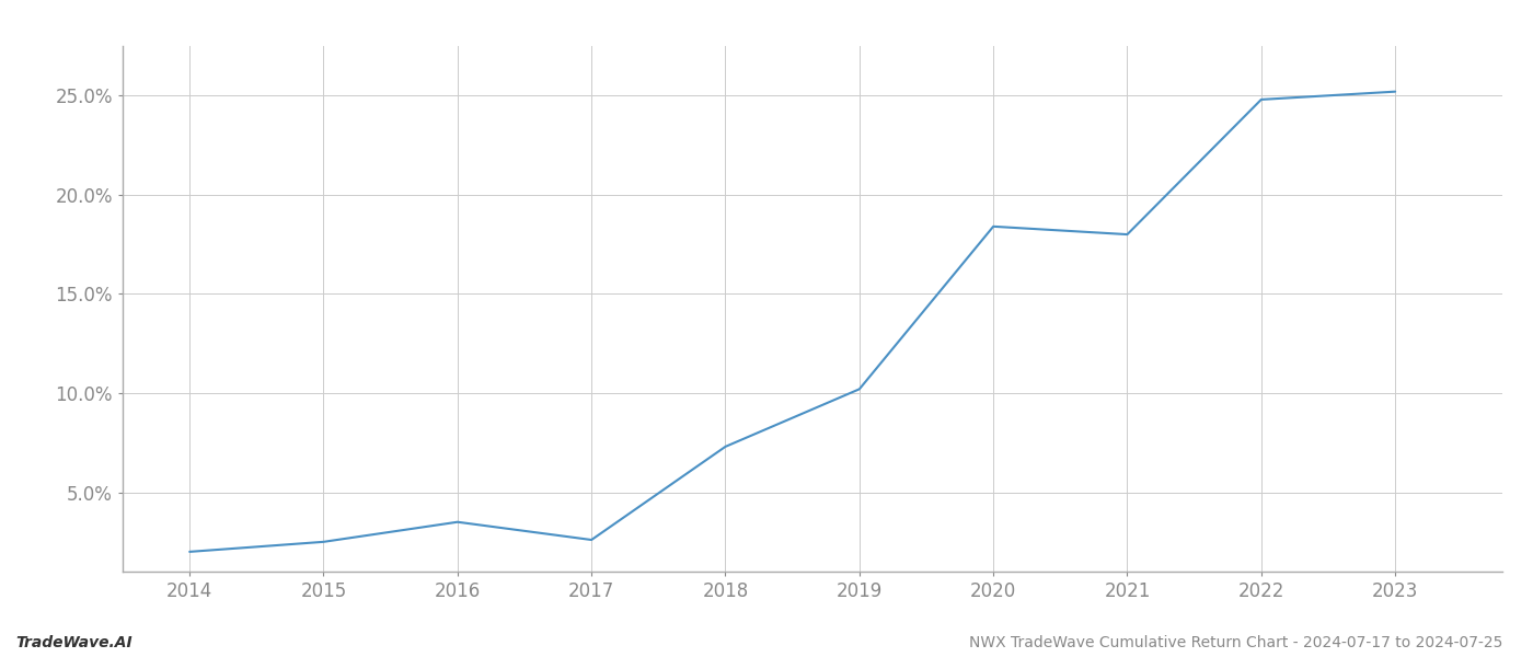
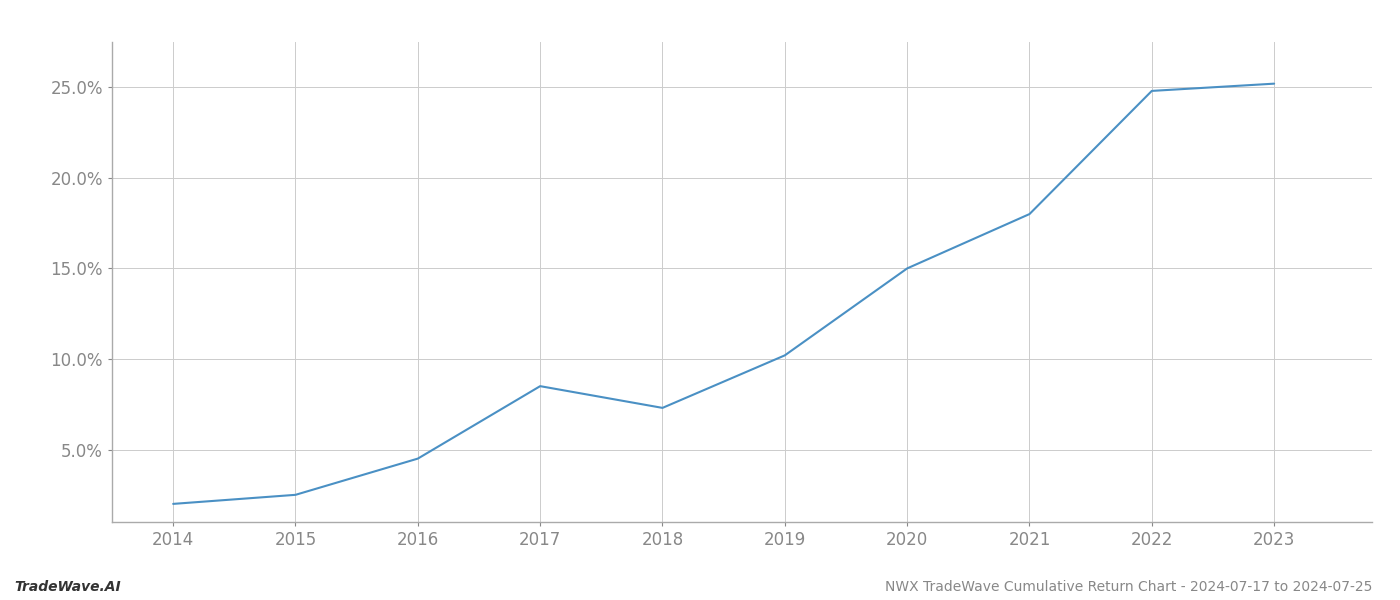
2016: 3.5% -> 4.5%
2017: 2.6% -> 8.5%
2020: 18.4% -> 15.0%
